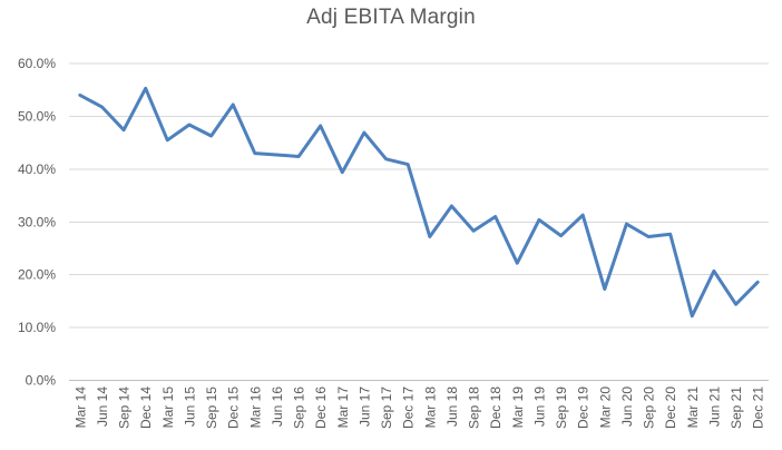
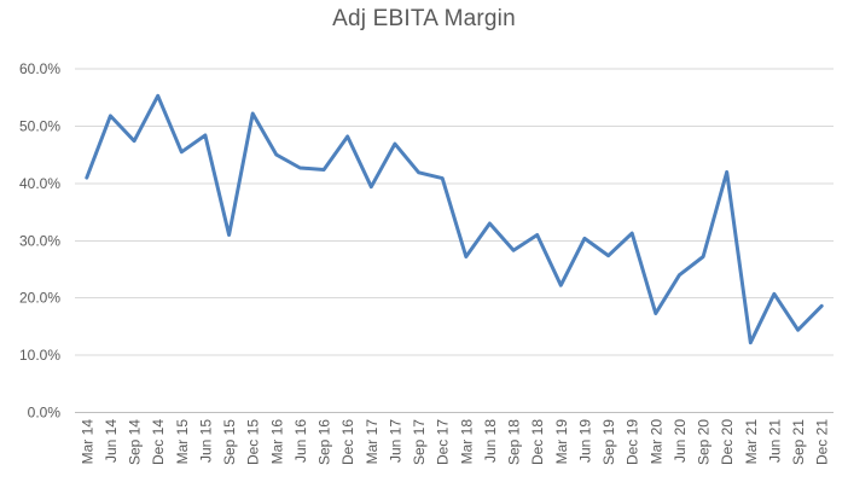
Mar 14: 54% -> 41%
Sep 15: 46% -> 31%
Mar 16: 43% -> 45%
Jun 20: 30% -> 24%
Dec 20: 28% -> 42%
